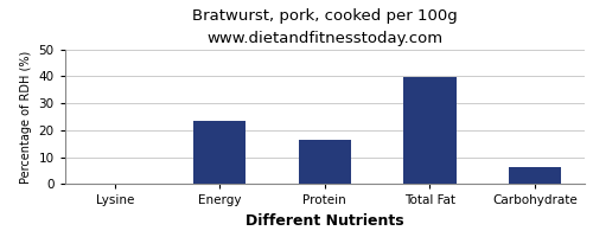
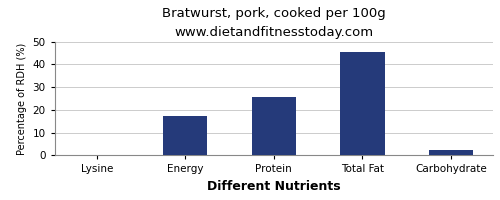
Energy: 23.5 -> 17.5
Protein: 16.5 -> 25.5
Total Fat: 39.5 -> 45.5
Carbohydrate: 6.5 -> 2.5
